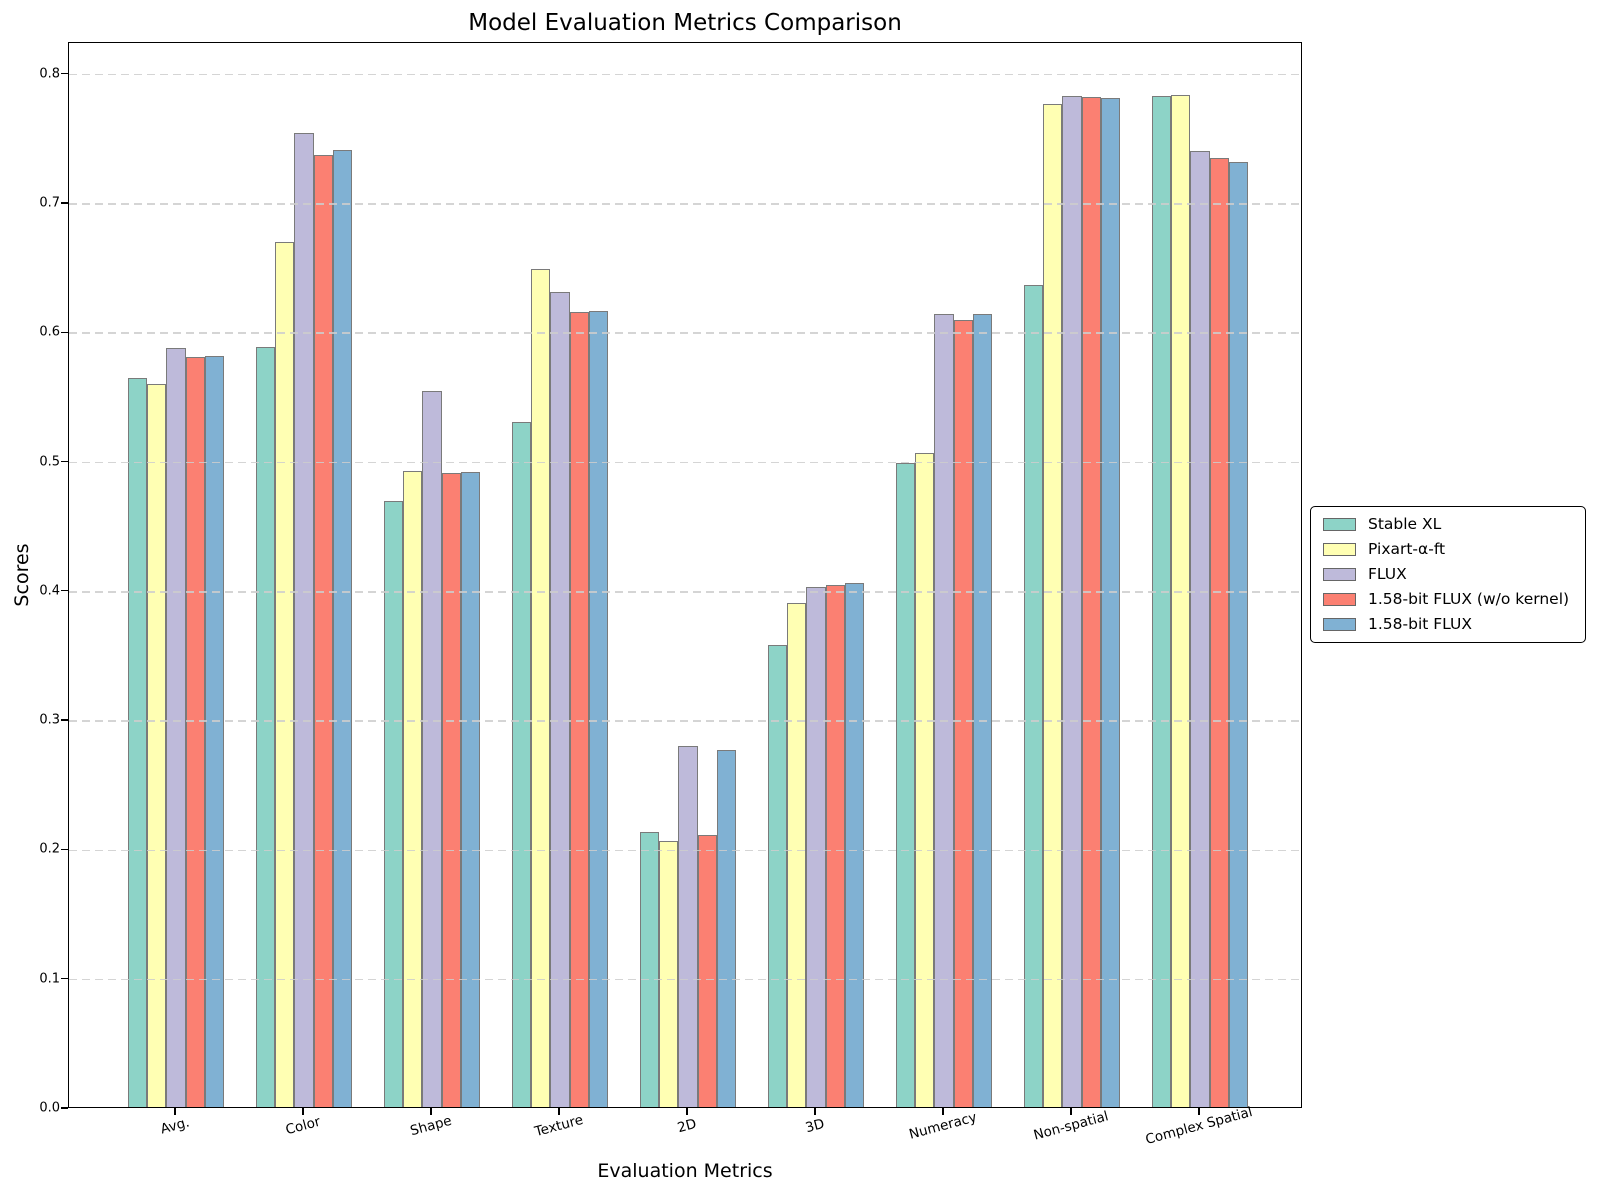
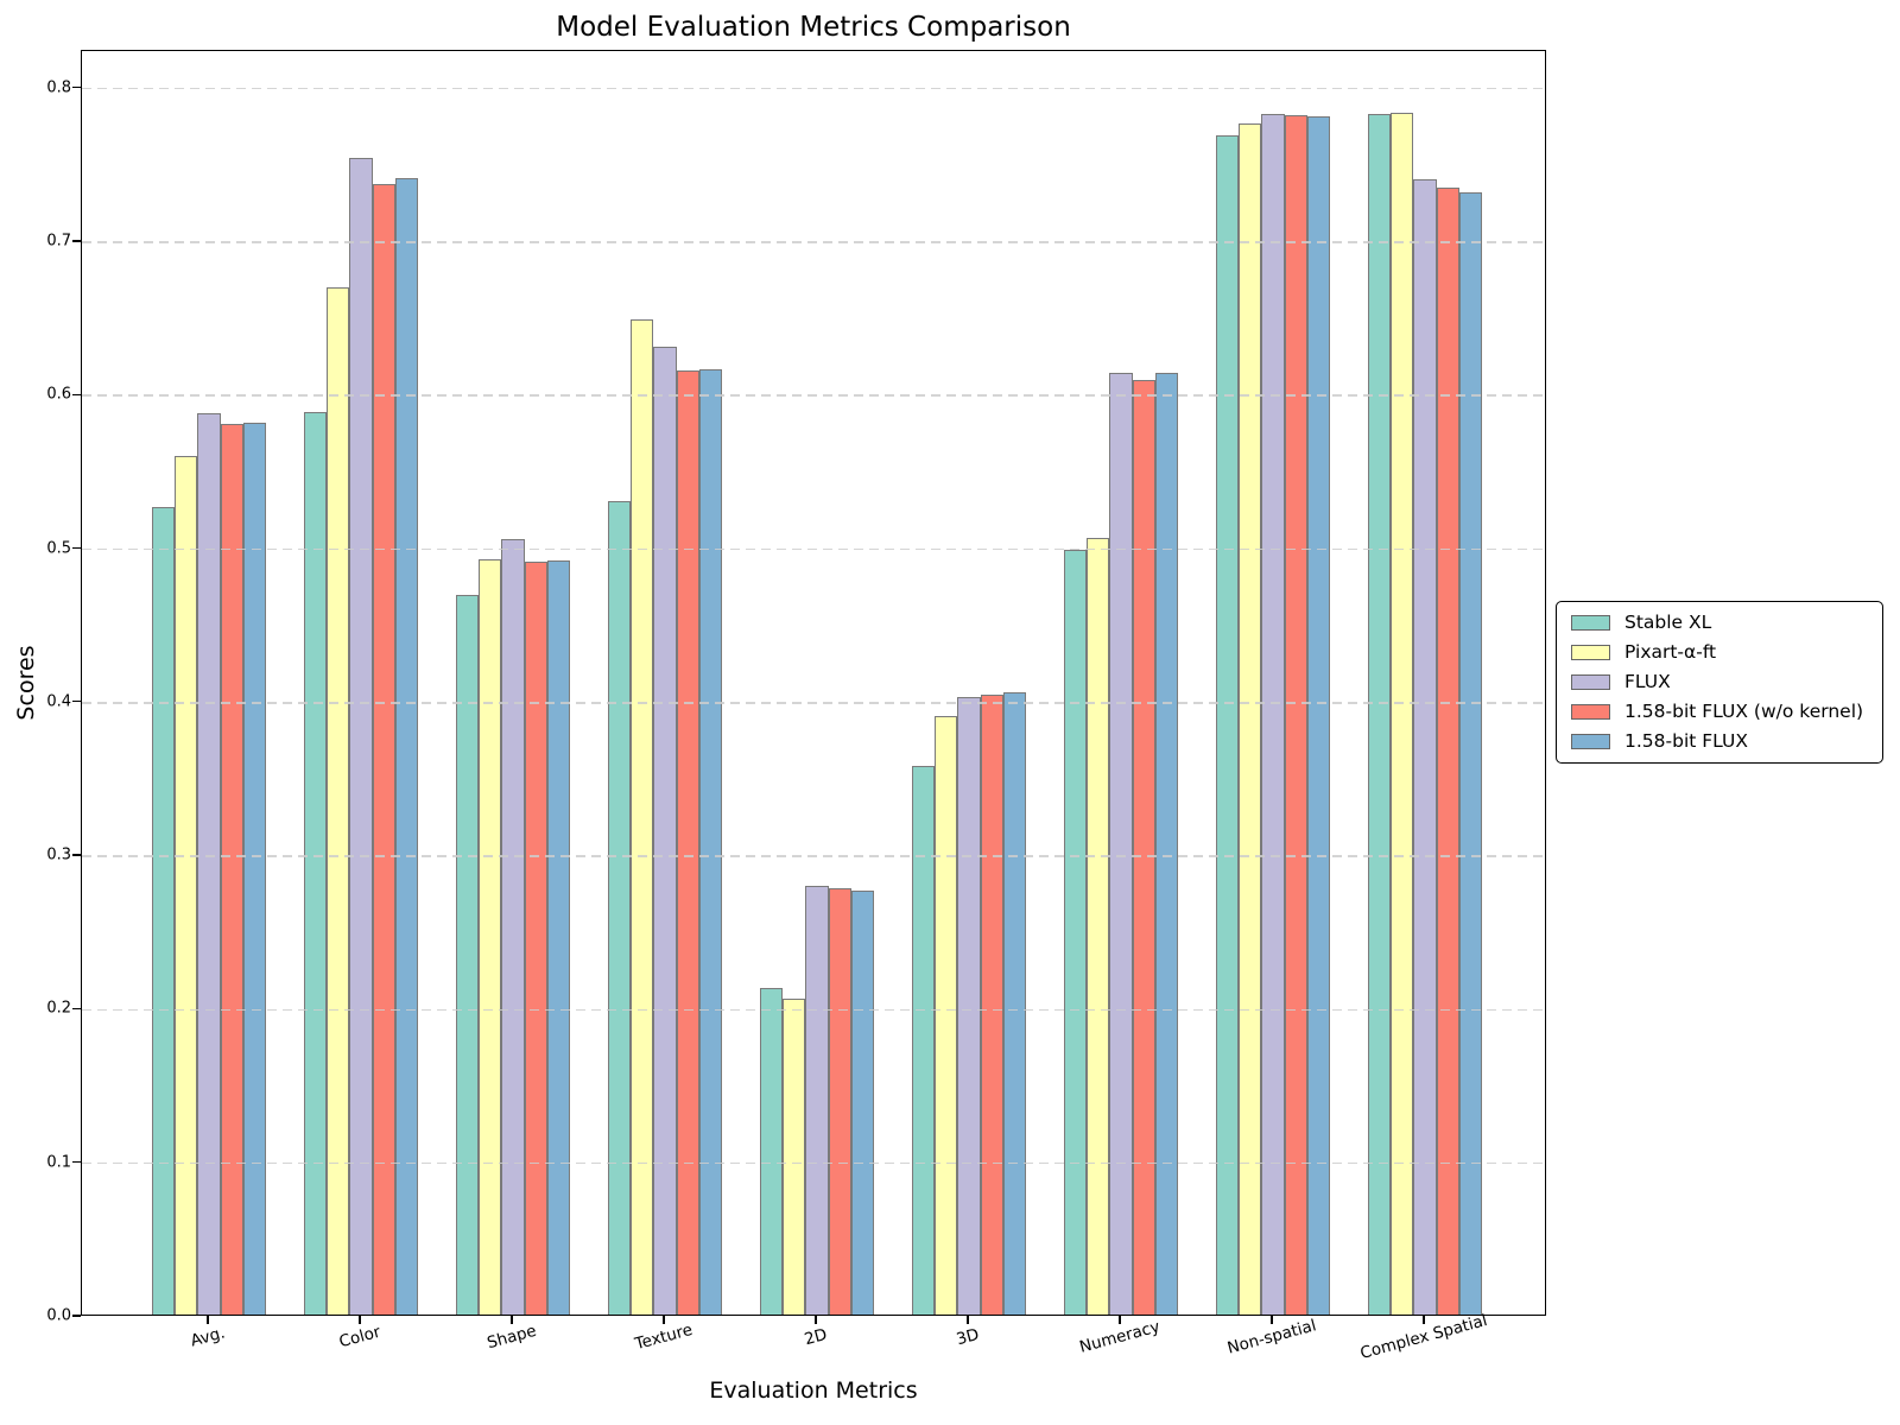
Stable XL/Avg.: 0.564 -> 0.526
FLUX/Shape: 0.554 -> 0.505
1.58-bit FLUX (w/o kernel)/2D: 0.210 -> 0.278
Stable XL/Non-spatial: 0.636 -> 0.768
